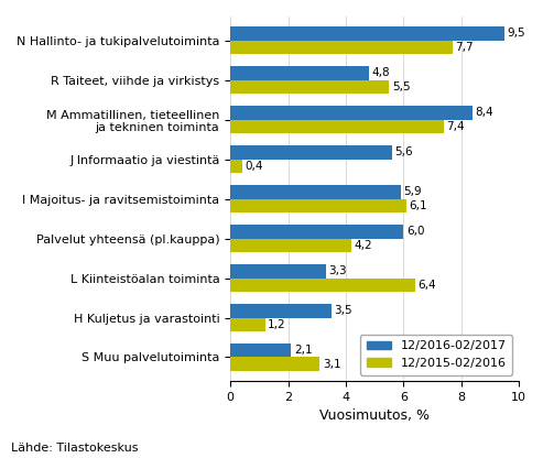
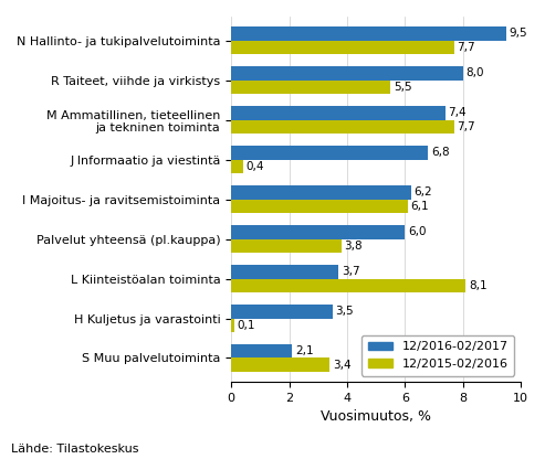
12/2016-02/2017/R Taiteet, viihde ja virkistys: 4,8 -> 8,0
12/2016-02/2017/M Ammatillinen, tieteellinen ja tekninen toiminta: 8,4 -> 7,4
12/2015-02/2016/M Ammatillinen, tieteellinen ja tekninen toiminta: 7,4 -> 7,7
12/2016-02/2017/J Informaatio ja viestintä: 5,6 -> 6,8
12/2016-02/2017/I Majoitus- ja ravitsemistoiminta: 5,9 -> 6,2
12/2015-02/2016/Palvelut yhteensä (pl.kauppa): 4,2 -> 3,8
12/2016-02/2017/L Kiinteistöalan toiminta: 3,3 -> 3,7
12/2015-02/2016/L Kiinteistöalan toiminta: 6,4 -> 8,1
12/2015-02/2016/H Kuljetus ja varastointi: 1,2 -> 0,1
12/2015-02/2016/S Muu palvelutoiminta: 3,1 -> 3,4
